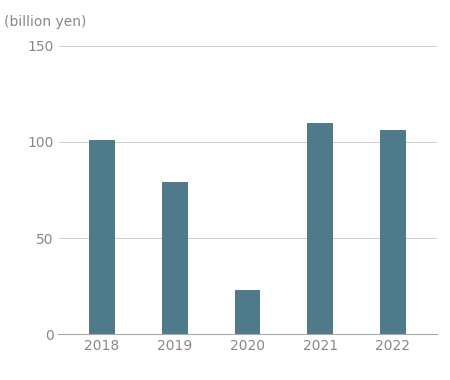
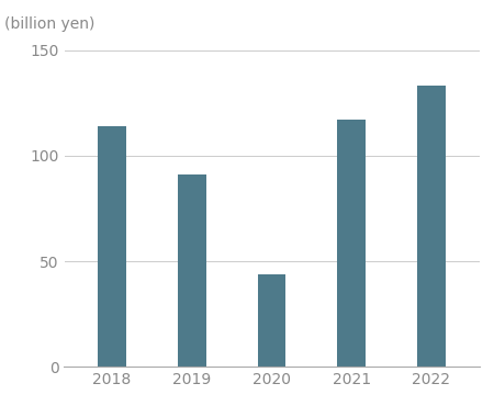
2018: 101 -> 114
2019: 79 -> 91
2020: 23 -> 44
2021: 110 -> 117
2022: 106 -> 133
